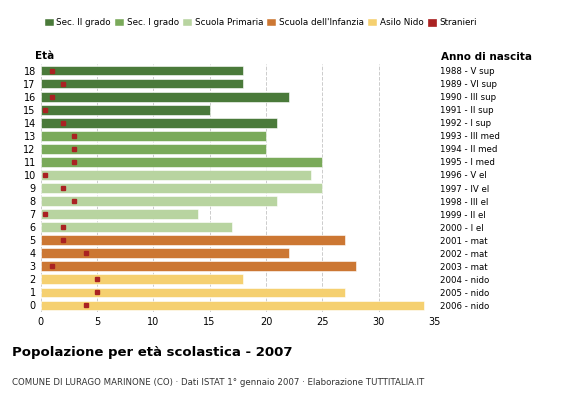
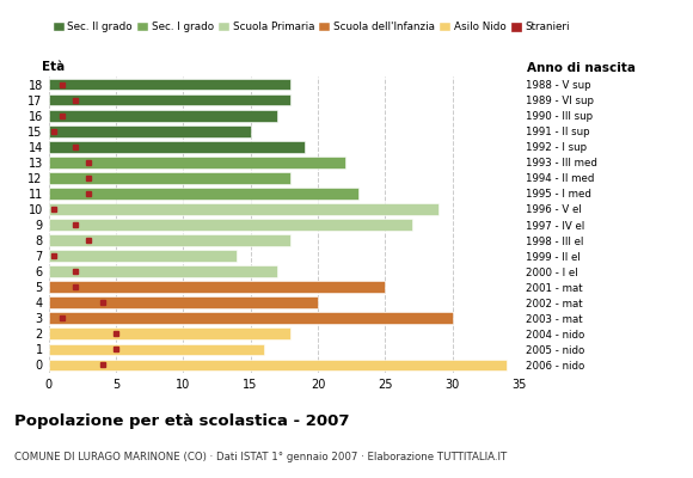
16: 22 -> 17
14: 21 -> 19
13: 20 -> 22
12: 20 -> 18
11: 25 -> 23
10: 24 -> 29
9: 25 -> 27
8: 21 -> 18
5: 27 -> 25
4: 22 -> 20
3: 28 -> 30
1: 27 -> 16
